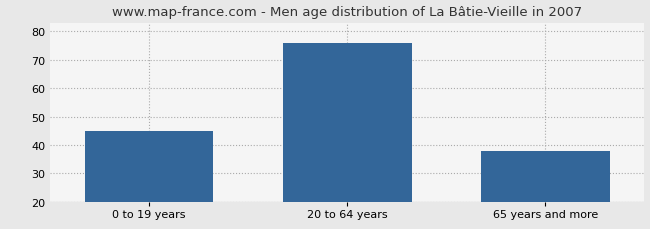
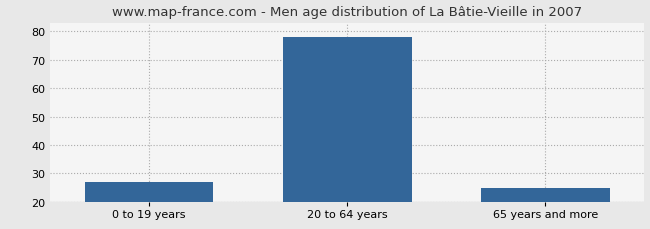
0 to 19 years: 45 -> 27
20 to 64 years: 76 -> 78
65 years and more: 38 -> 25
